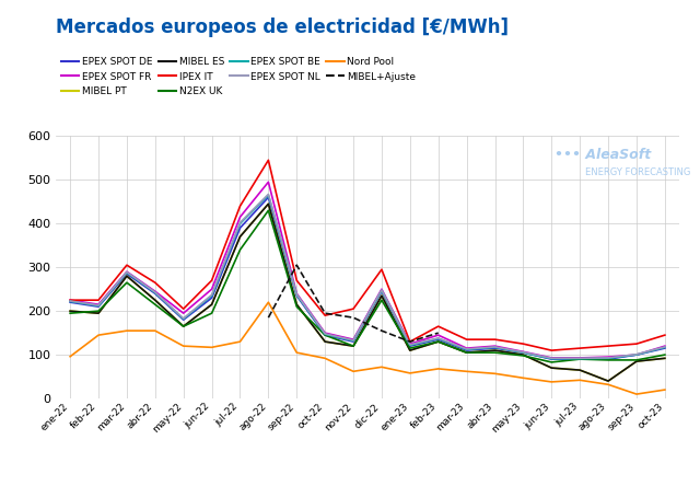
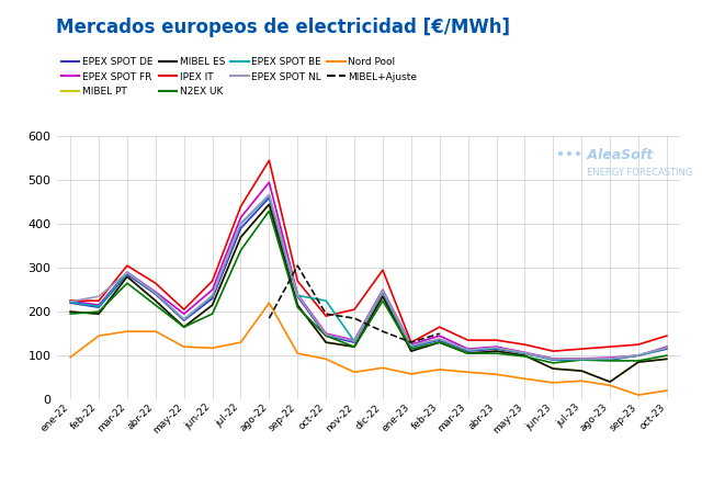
EPEX SPOT NL/feb-22: 213 -> 235
EPEX SPOT BE/oct-22: 147 -> 225
